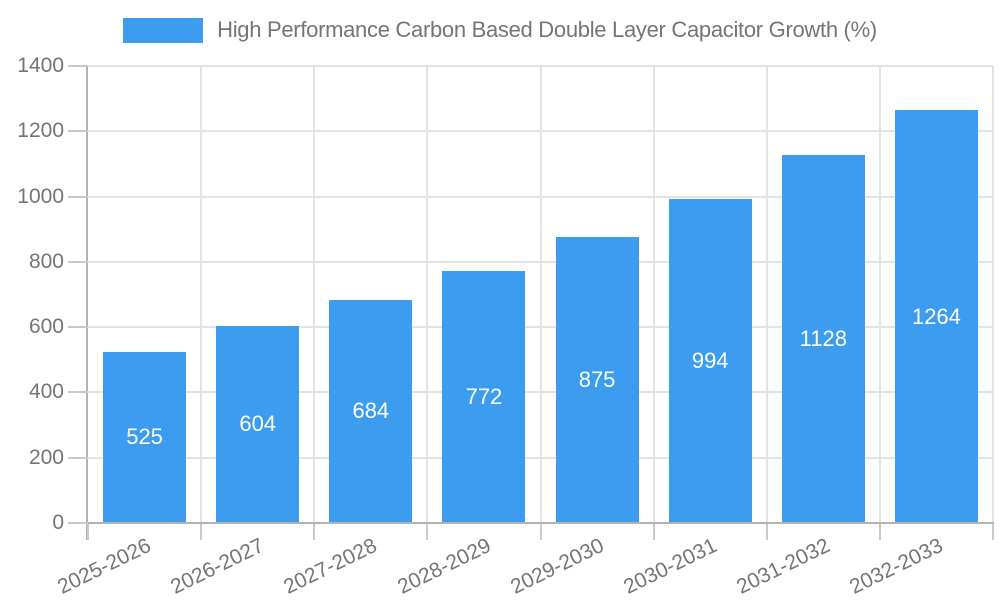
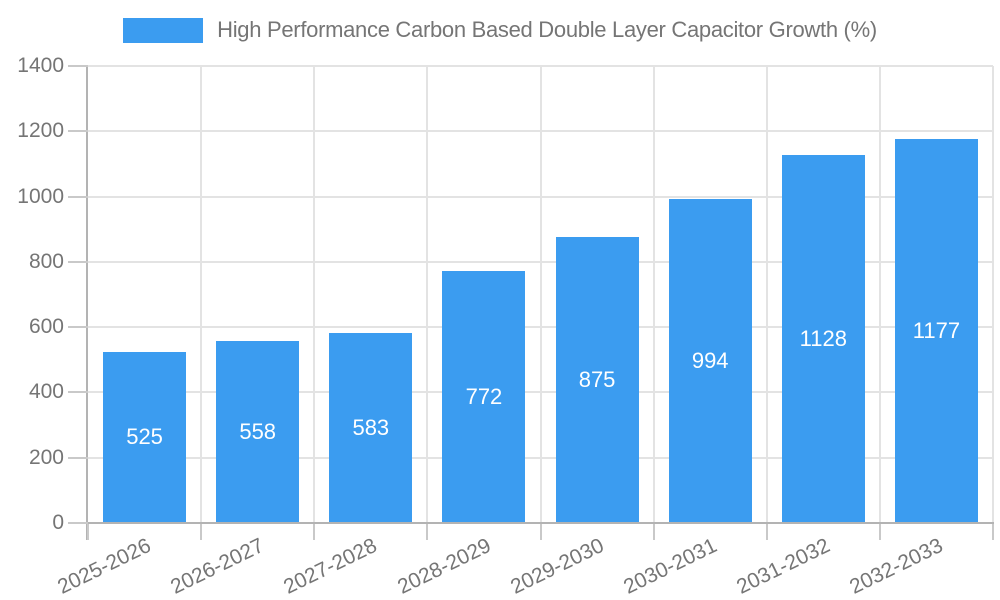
2026-2027: 604 -> 558
2027-2028: 684 -> 583
2032-2033: 1264 -> 1177
